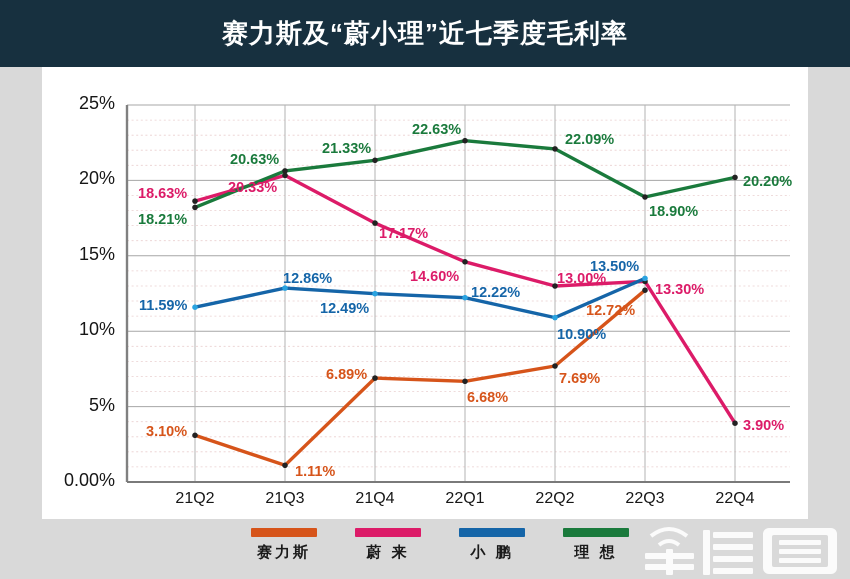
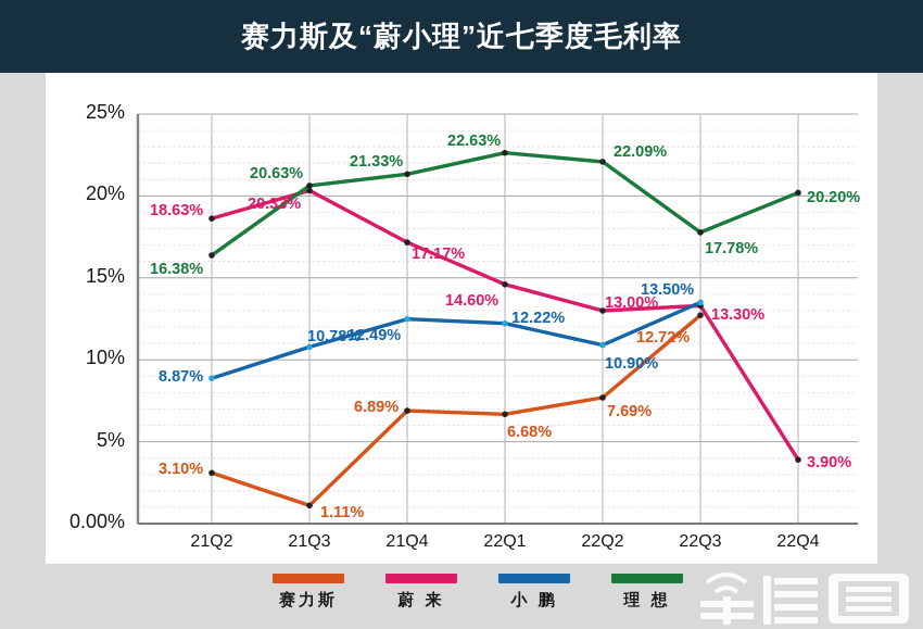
小鹏/21Q2: 11.59% -> 8.87%
理想/21Q2: 18.21% -> 16.38%
小鹏/21Q3: 12.86% -> 10.78%
理想/22Q3: 18.90% -> 17.78%
